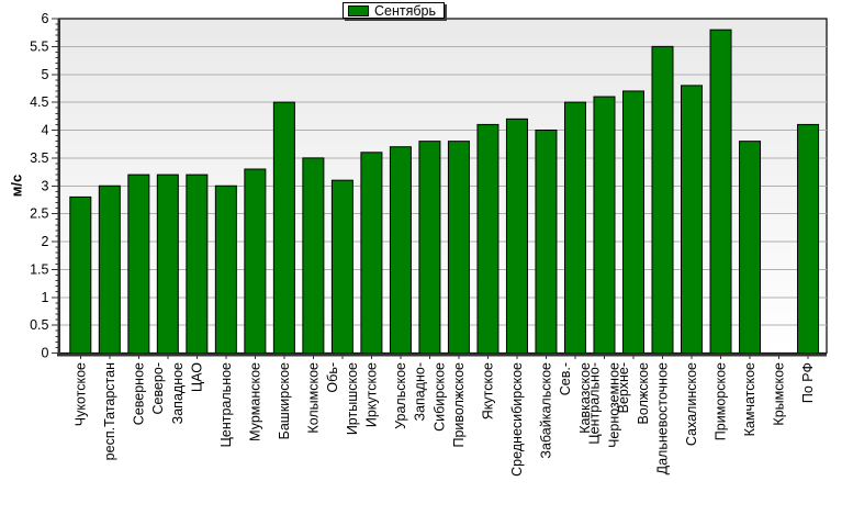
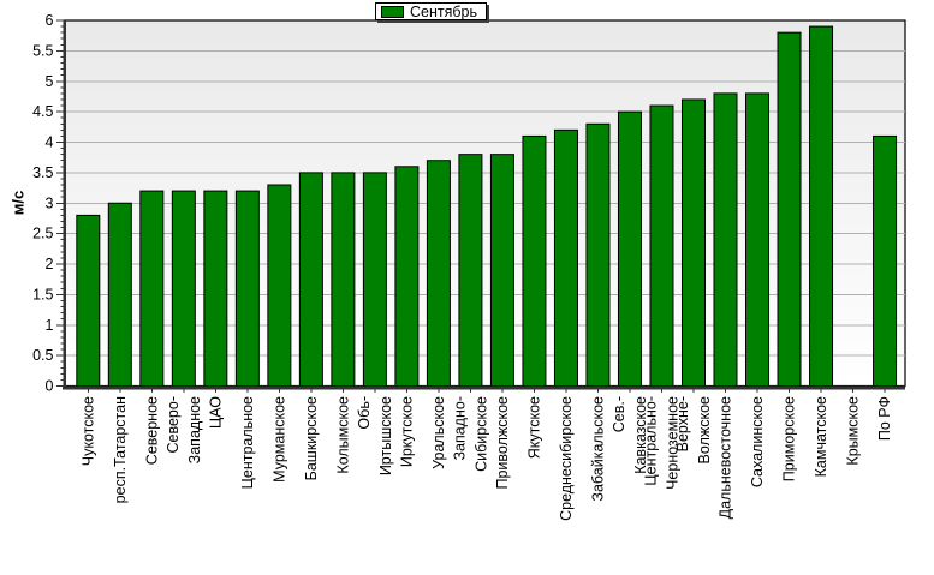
Центральное: 3.0 -> 3.2
Башкирское: 4.5 -> 3.5
Обь- Иртышское: 3.1 -> 3.5
Забайкальское: 4.0 -> 4.3
Дальневосточное: 5.5 -> 4.8
Камчатское: 3.8 -> 5.9
